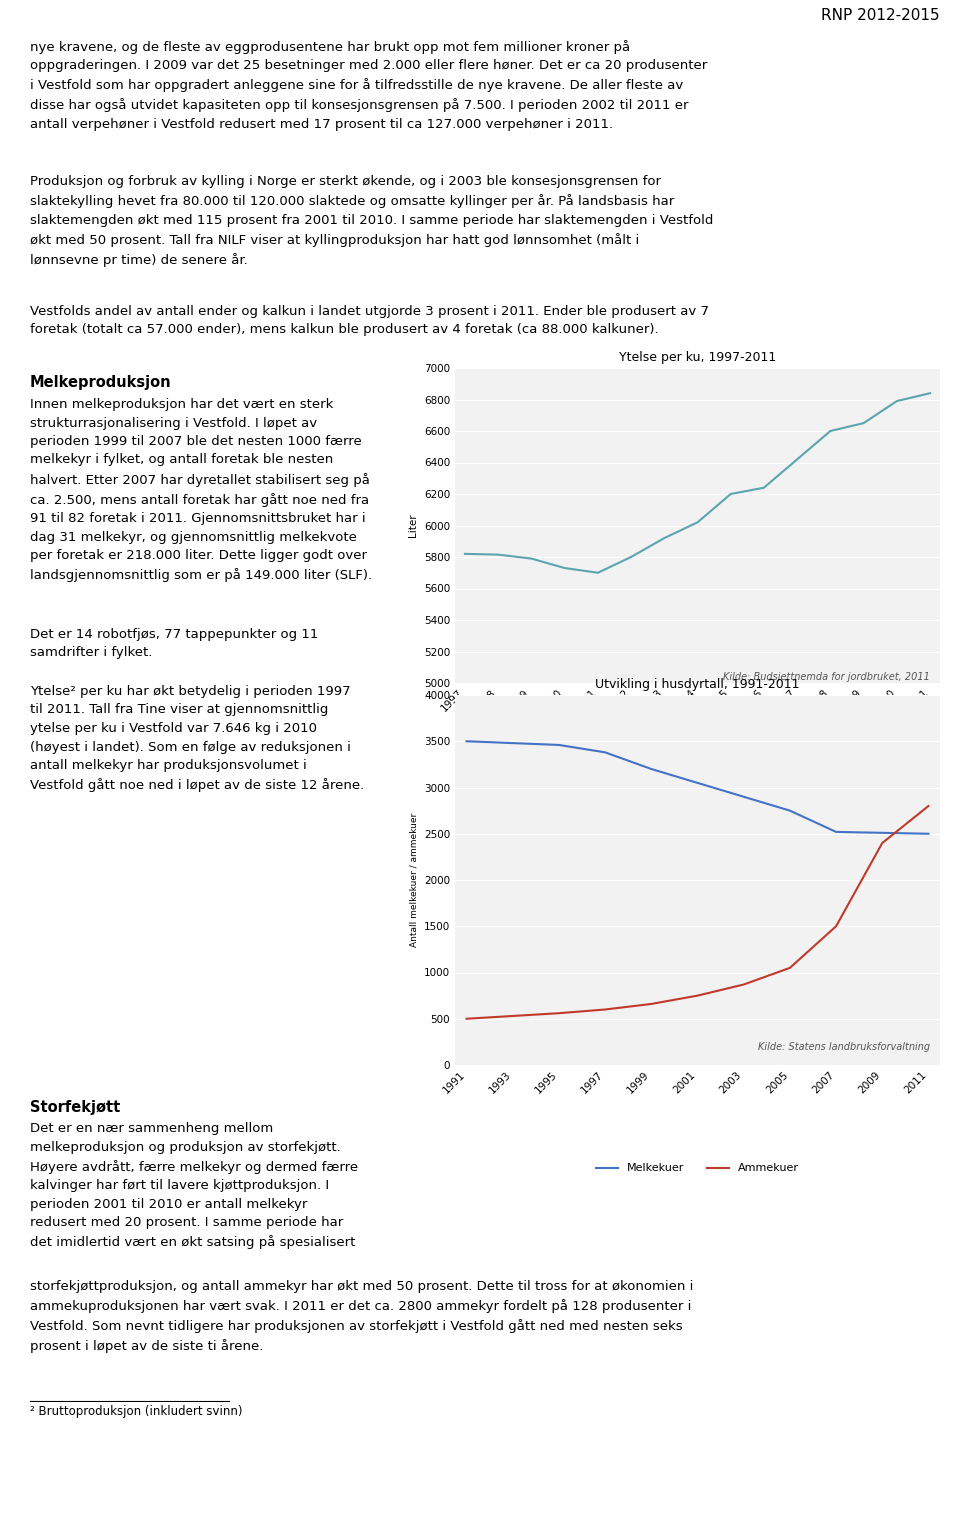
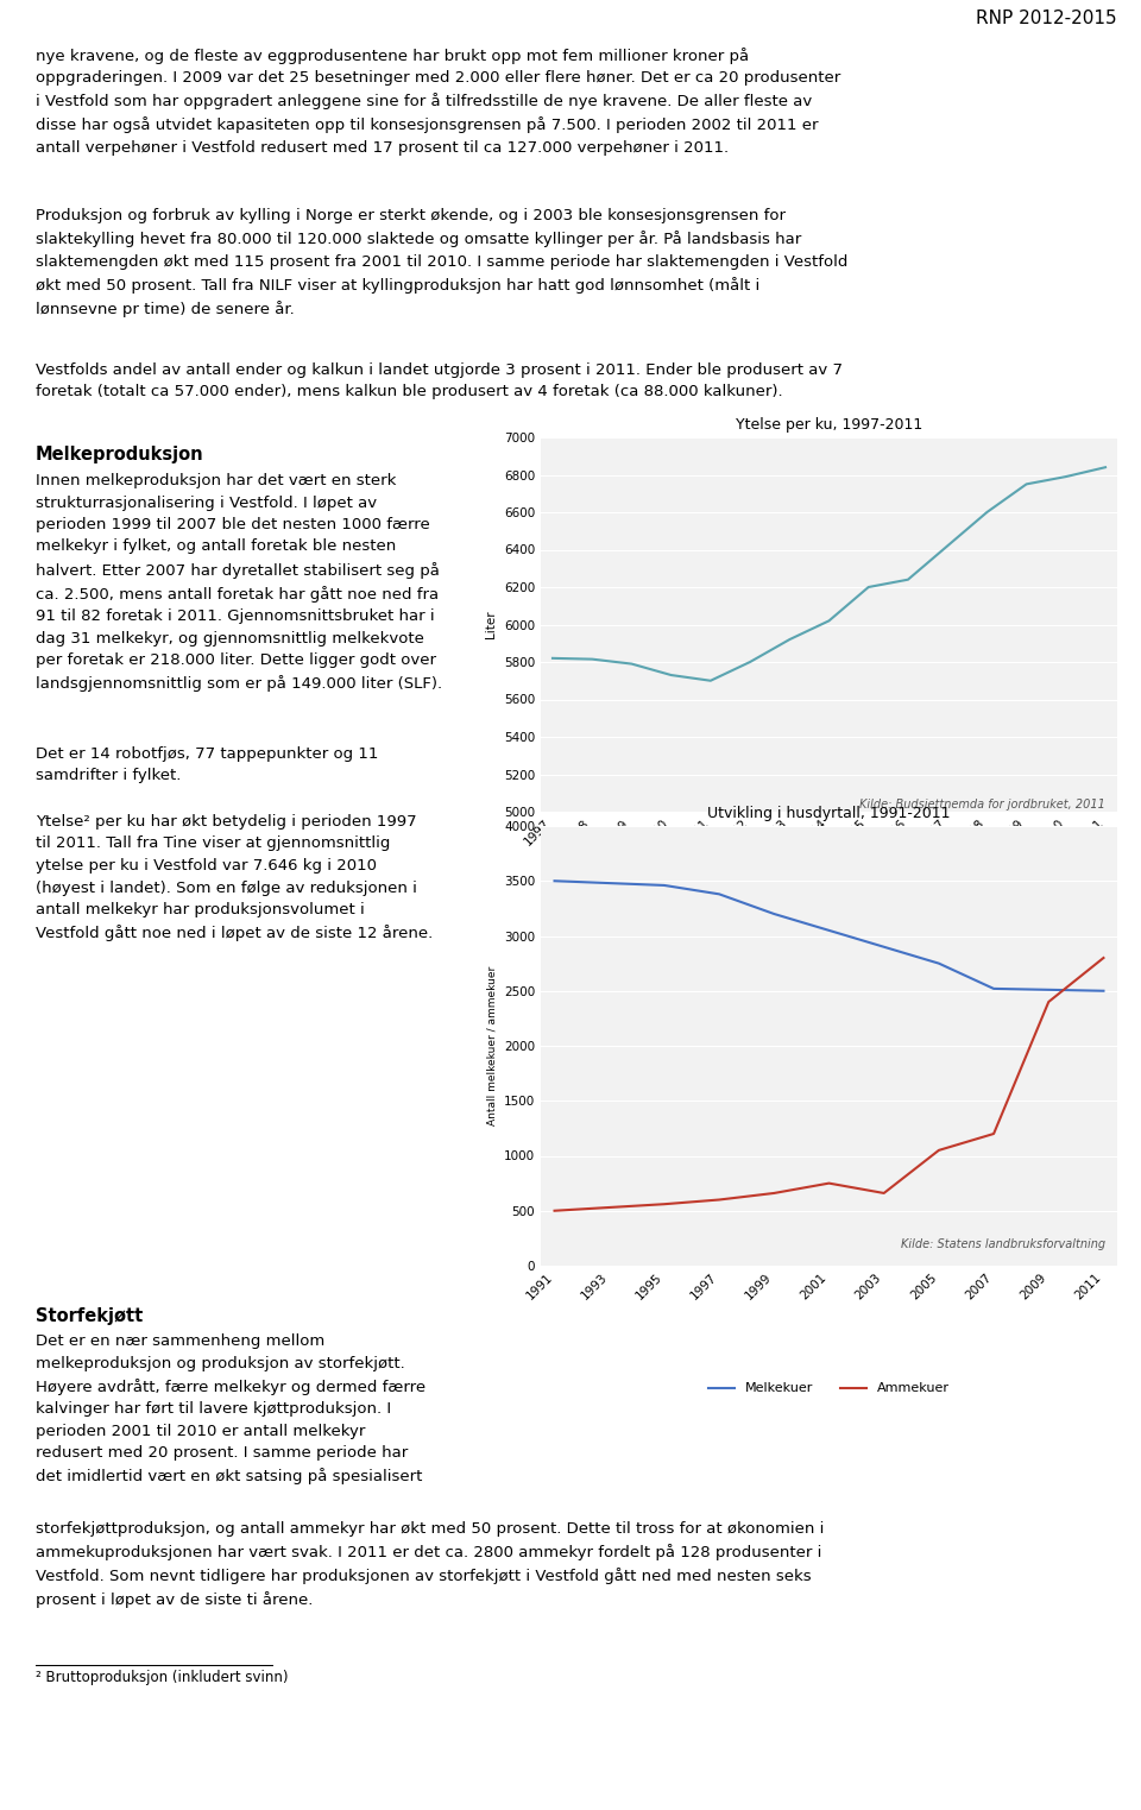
Ytelse per ku, 1997-2011/2009: 6650 -> 6750
Utvikling i husdyrtall, 1991-2011/Ammekuer/2003: 870 -> 660
Utvikling i husdyrtall, 1991-2011/Ammekuer/2007: 1500 -> 1200
